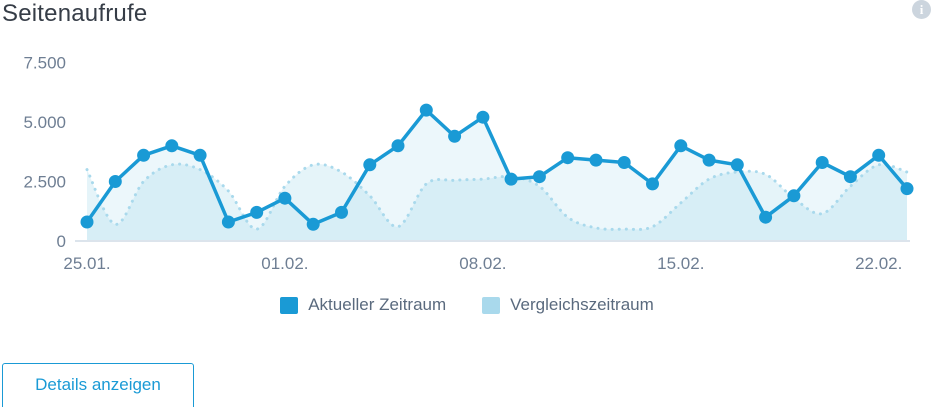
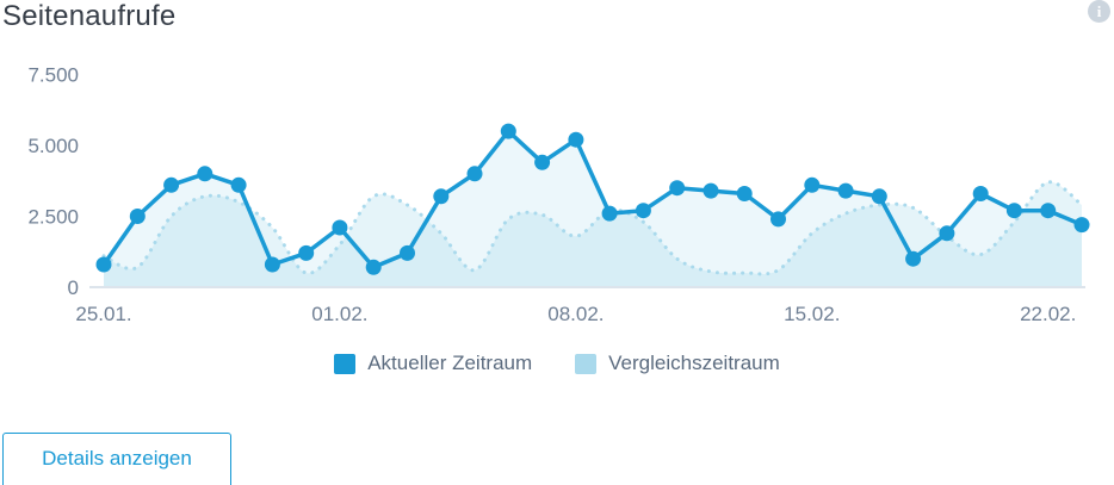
Vergleichszeitraum/25.01.: 3000 -> 1100
Aktueller Zeitraum/01.02.: 1800 -> 2100
Vergleichszeitraum/01.02.: 2300 -> 1500
Vergleichszeitraum/08.02.: 2600 -> 1800
Aktueller Zeitraum/15.02.: 4000 -> 3600
Vergleichszeitraum/15.02.: 1600 -> 1900
Aktueller Zeitraum/22.02.: 3600 -> 2700
Vergleichszeitraum/22.02.: 3200 -> 3700
